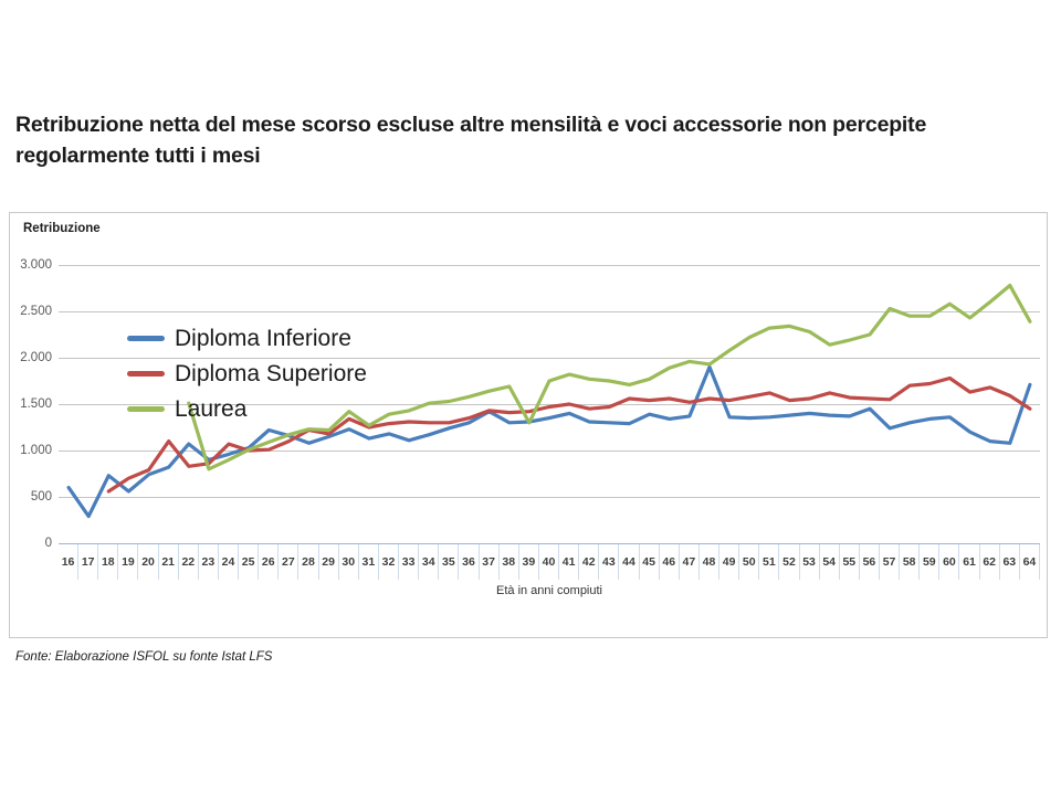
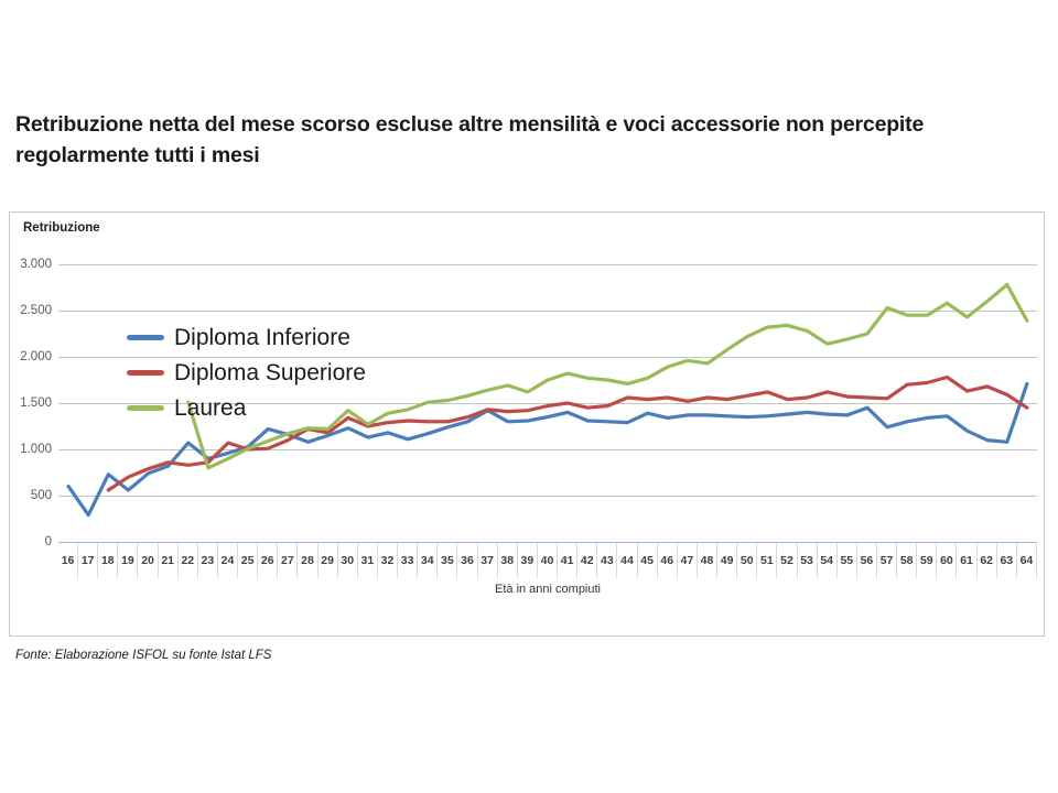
Diploma Superiore/21: 1100 -> 900
Laurea/39: 1300 -> 1600
Diploma Inferiore/48: 1900 -> 1400
